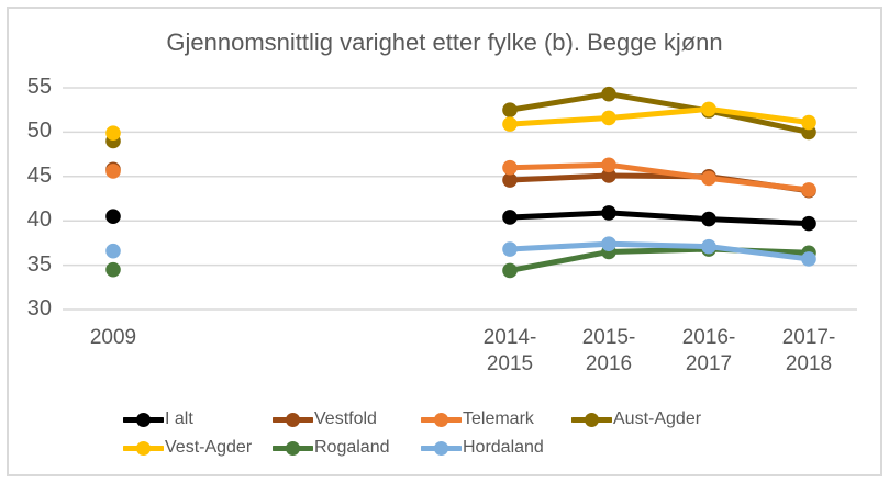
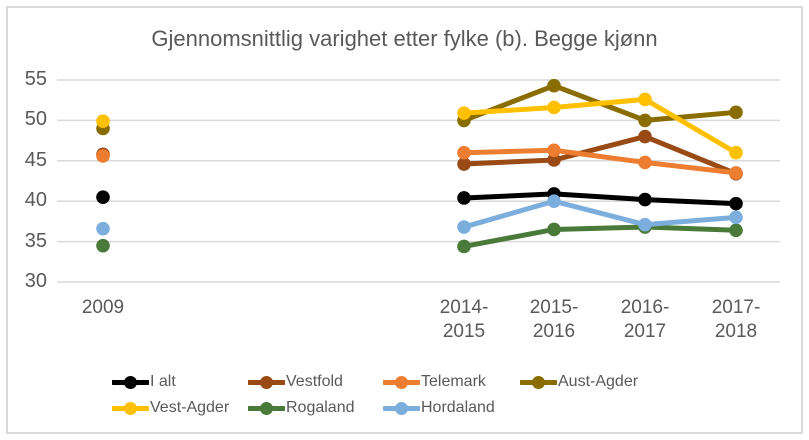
Aust-Agder/2014-2015: 52 -> 50
Hordaland/2015-2016: 37 -> 40
Vestfold/2016-2017: 45 -> 48
Aust-Agder/2016-2017: 52 -> 50
Aust-Agder/2017-2018: 50 -> 51
Vest-Agder/2017-2018: 51 -> 46
Hordaland/2017-2018: 36 -> 38
